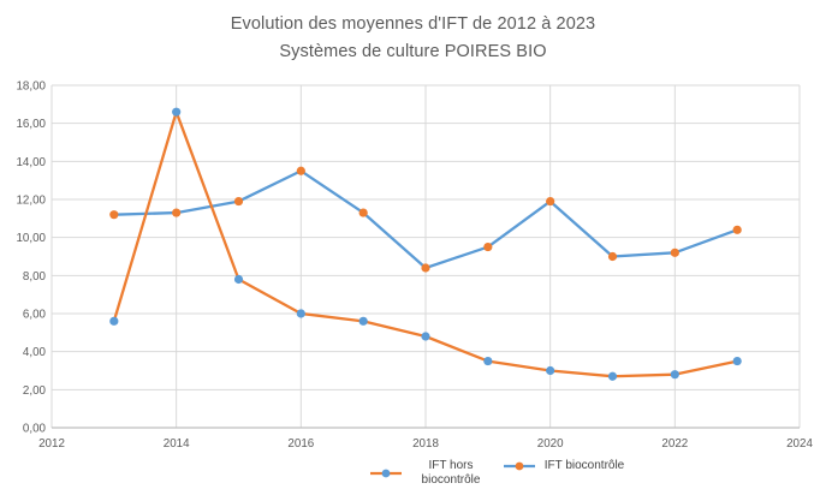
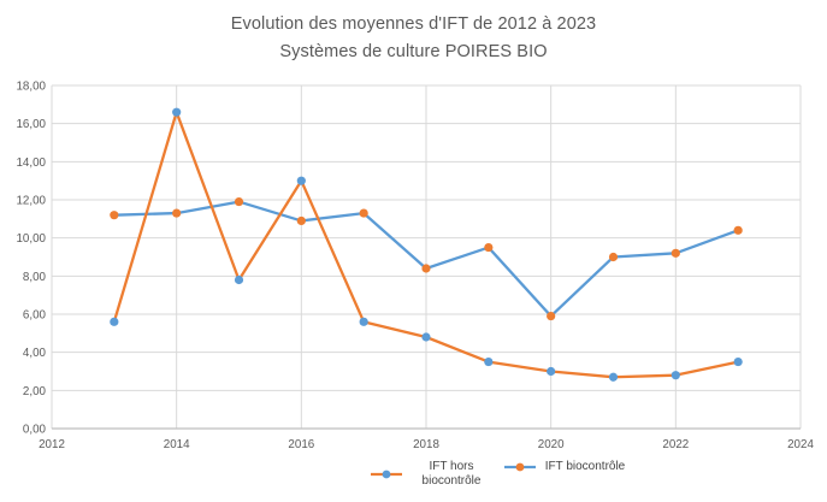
IFT hors biocontrôle/2016: 6,0 -> 13,0
IFT biocontrôle/2016: 13,5 -> 10,9
IFT biocontrôle/2020: 11,9 -> 5,9
